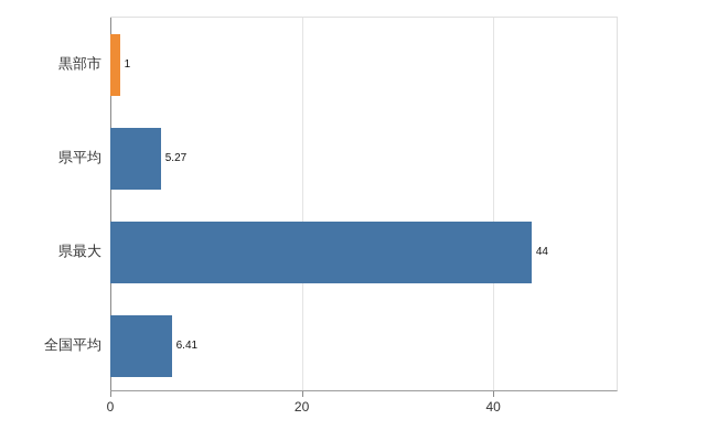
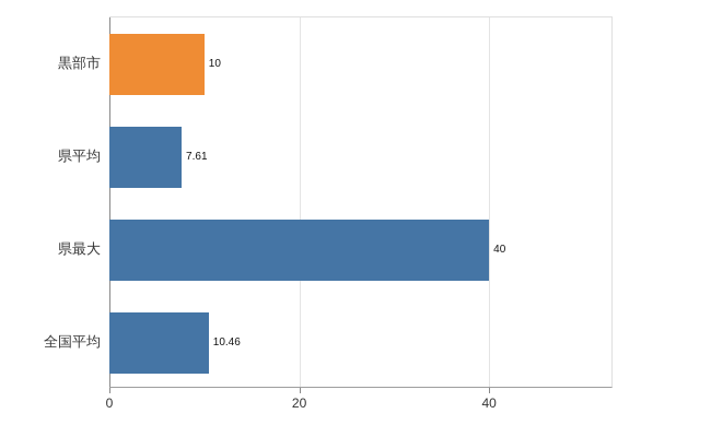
黒部市: 1 -> 10
県平均: 5.27 -> 7.61
県最大: 44 -> 40
全国平均: 6.41 -> 10.46
